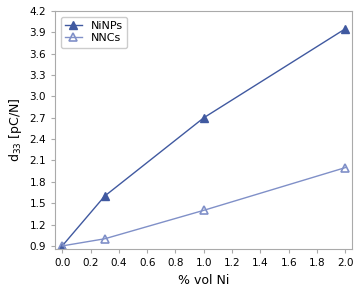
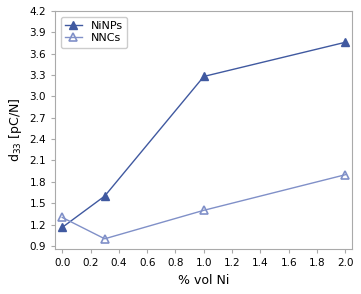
NiNPs/0.0: 0.90 -> 1.16
NNCs/0.0: 0.9 -> 1.3
NiNPs/1.0: 2.70 -> 3.28
NiNPs/2.0: 3.95 -> 3.76
NNCs/2.0: 2.0 -> 1.9
